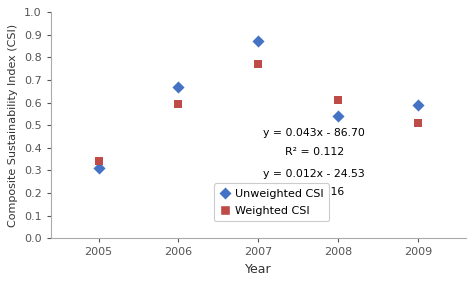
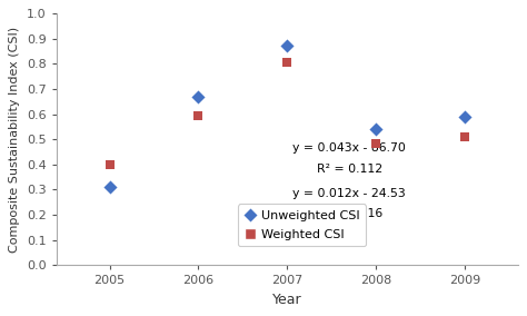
Weighted CSI/2005: 0.340 -> 0.400
Weighted CSI/2007: 0.770 -> 0.805
Weighted CSI/2008: 0.610 -> 0.485
